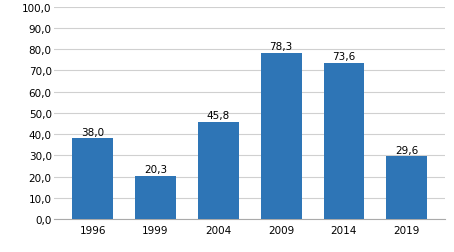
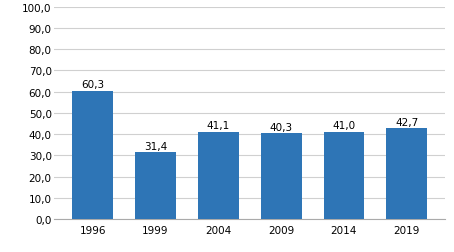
1996: 38,0 -> 60,3
1999: 20,3 -> 31,4
2004: 45,8 -> 41,1
2009: 78,3 -> 40,3
2014: 73,6 -> 41,0
2019: 29,6 -> 42,7
